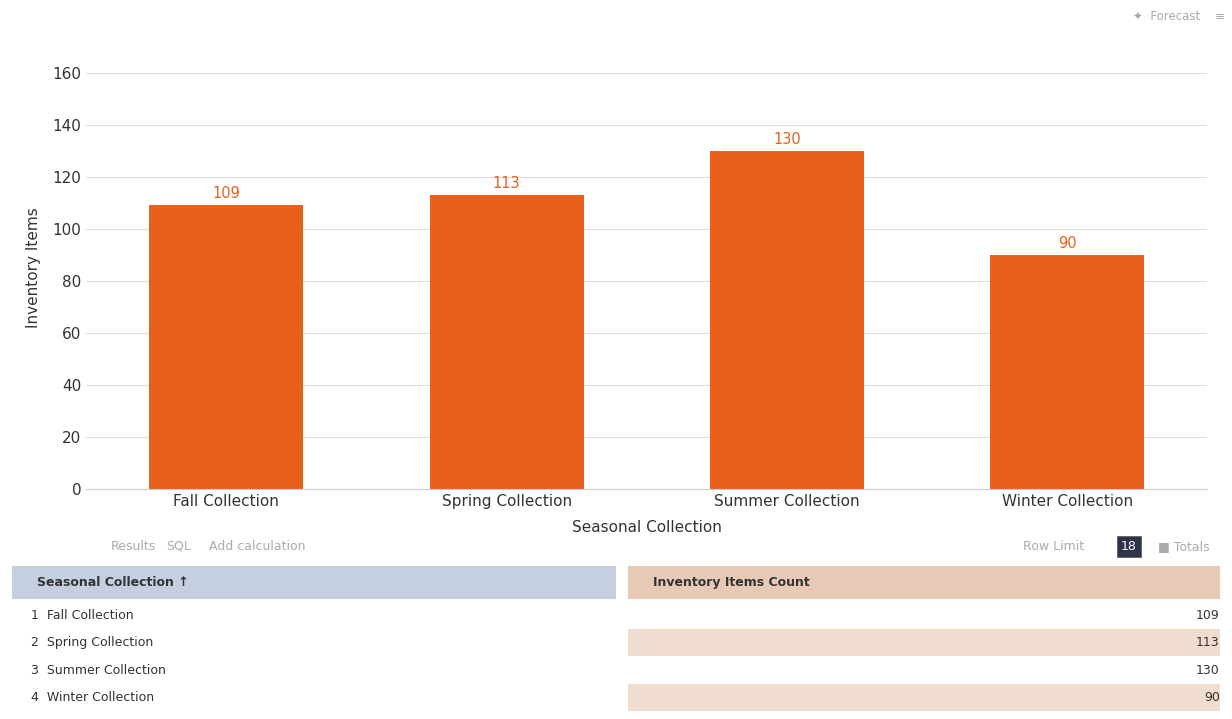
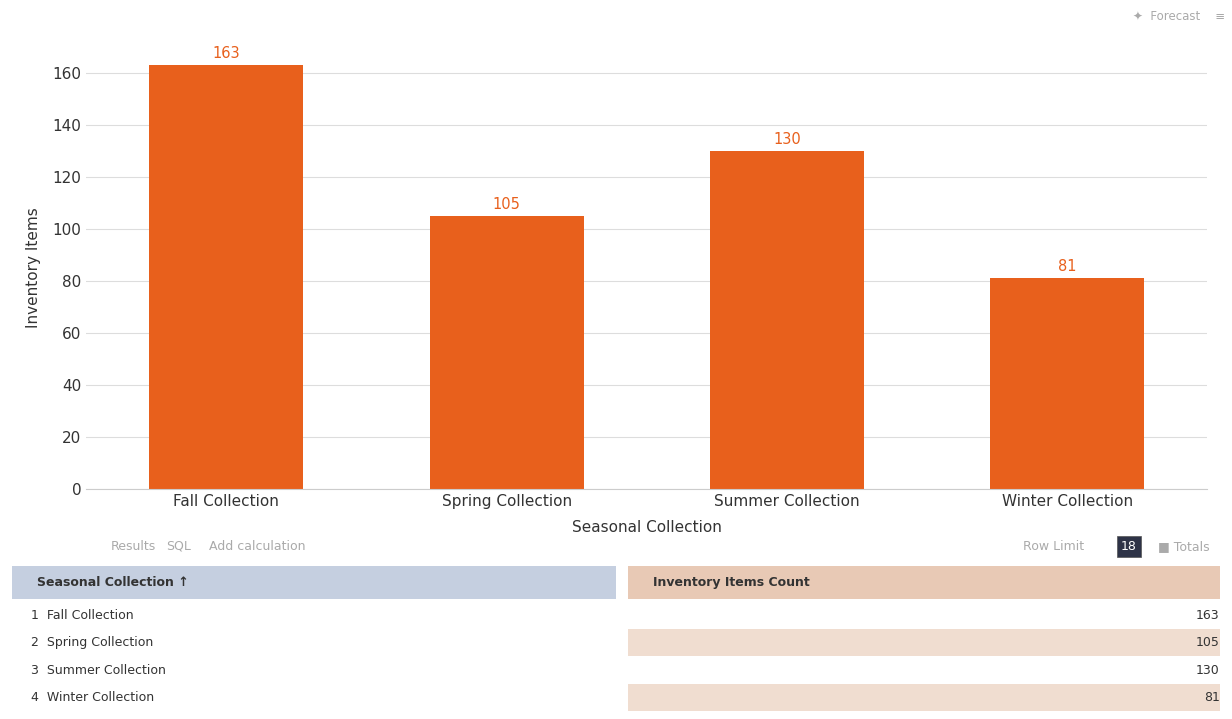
Fall Collection: 109 -> 163
Spring Collection: 113 -> 105
Winter Collection: 90 -> 81
